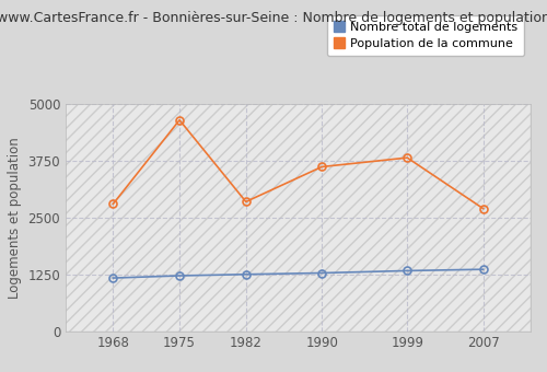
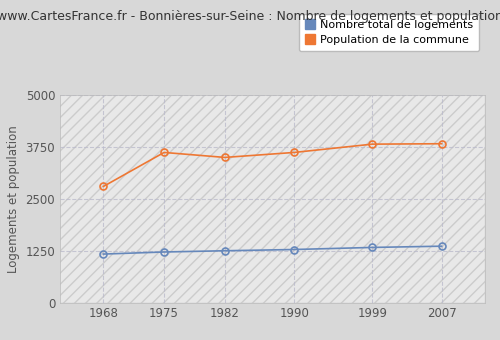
Population de la commune/1975: 4650 -> 3620
Population de la commune/1982: 2850 -> 3500
Population de la commune/2007: 2700 -> 3830
